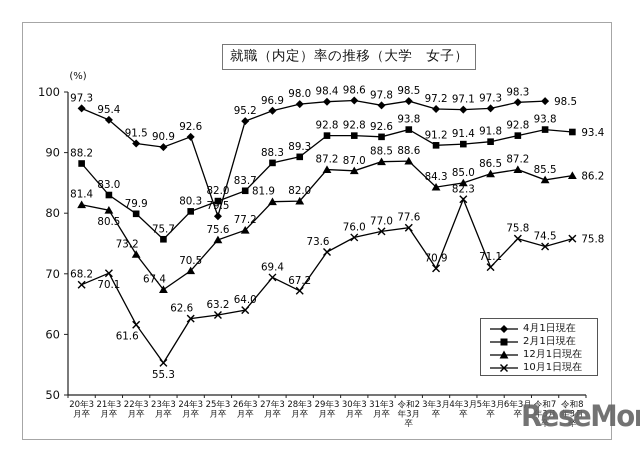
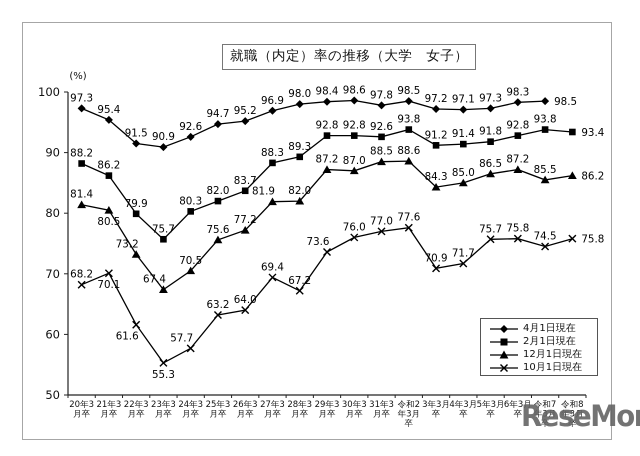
2月1日現在/21年3月卒: 83.0 -> 86.2
10月1日現在/24年3月卒: 62.6 -> 57.7
4月1日現在/25年3月卒: 79.5 -> 94.7
10月1日現在/4年3月卒: 82.3 -> 71.7
10月1日現在/5年3月卒: 71.1 -> 75.7
